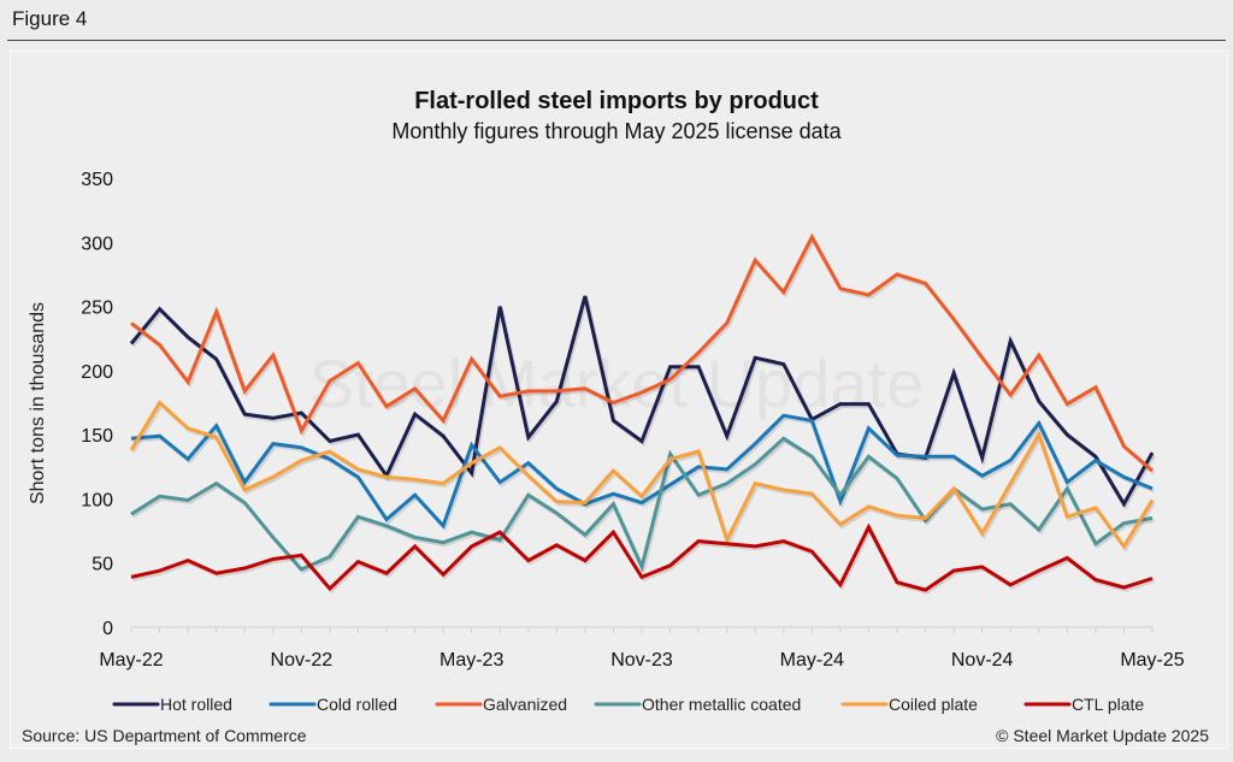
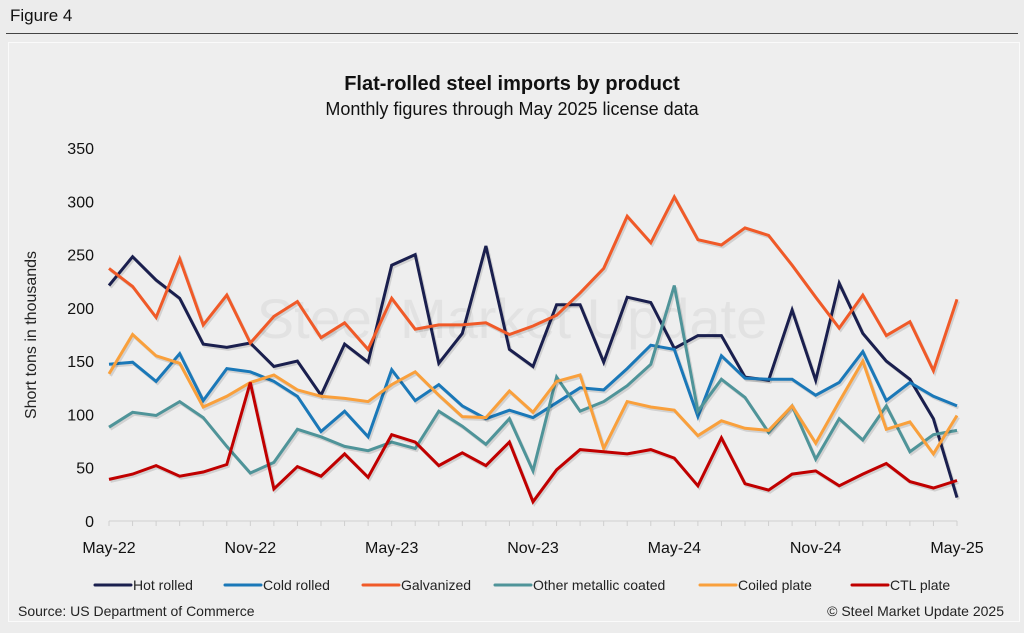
Galvanized/Nov-22: 153 -> 167
CTL plate/Nov-22: 56 -> 130
Hot rolled/May-23: 120 -> 240
CTL plate/May-23: 63 -> 81
CTL plate/Nov-23: 39 -> 18
Other metallic coated/May-24: 133 -> 221
Other metallic coated/Nov-24: 92 -> 58
Hot rolled/May-25: 136 -> 22
Galvanized/May-25: 122 -> 208
